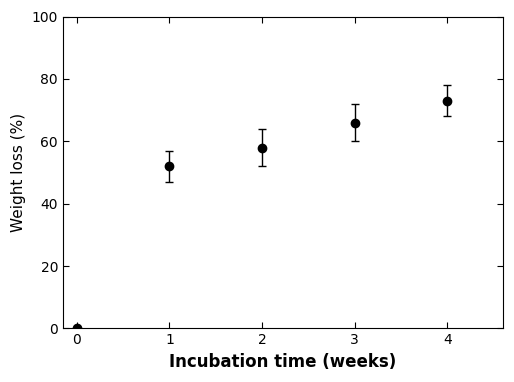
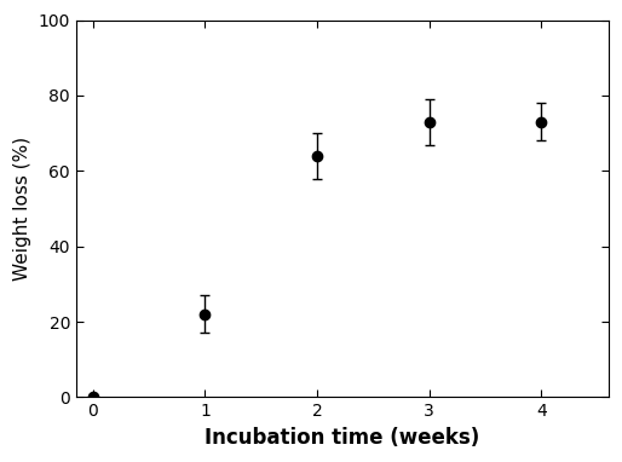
1: 52 -> 22
2: 58 -> 64
3: 66 -> 73
